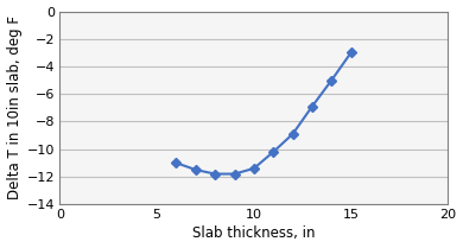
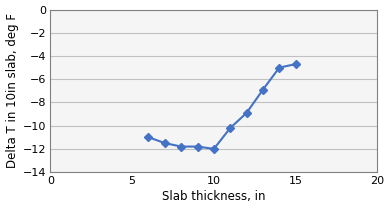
10: -11.4 -> -12.0
15: -3.0 -> -4.7
